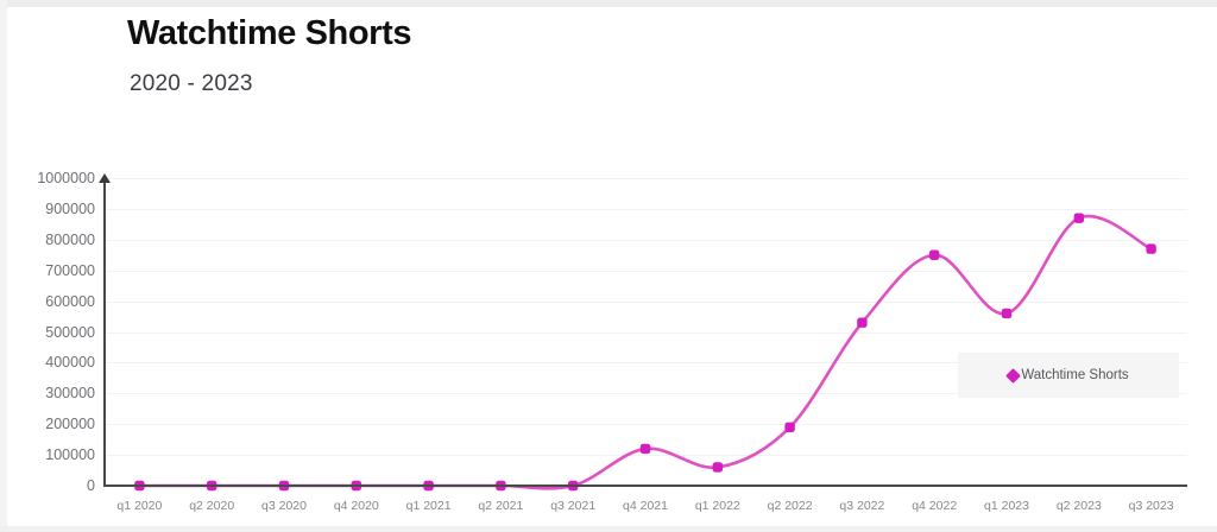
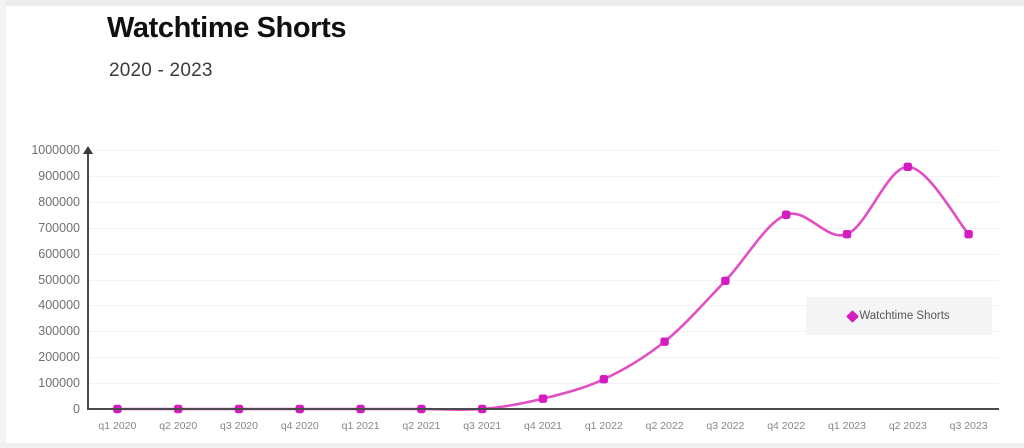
q4 2021: 120000 -> 40000
q1 2022: 60000 -> 120000
q2 2022: 190000 -> 260000
q3 2022: 530000 -> 500000
q1 2023: 560000 -> 680000
q2 2023: 870000 -> 940000
q3 2023: 770000 -> 680000
